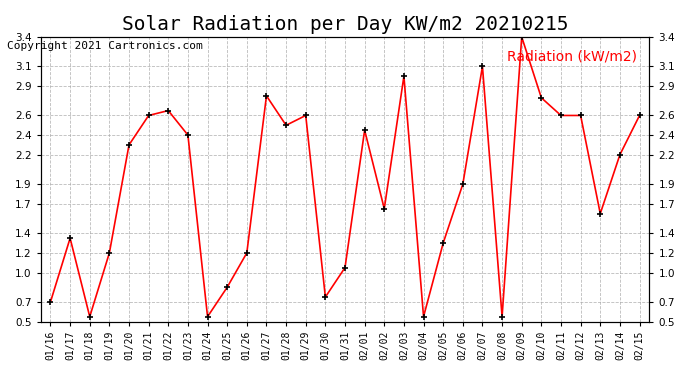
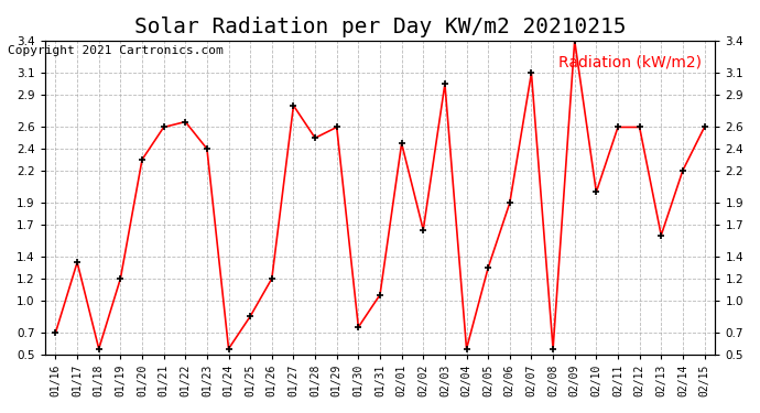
02/10: 2.78 -> 2.00
